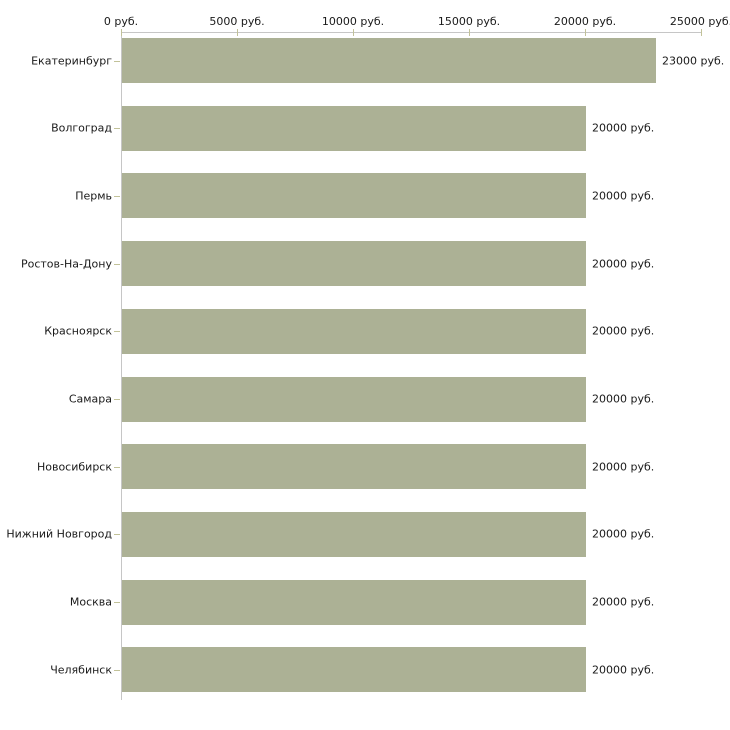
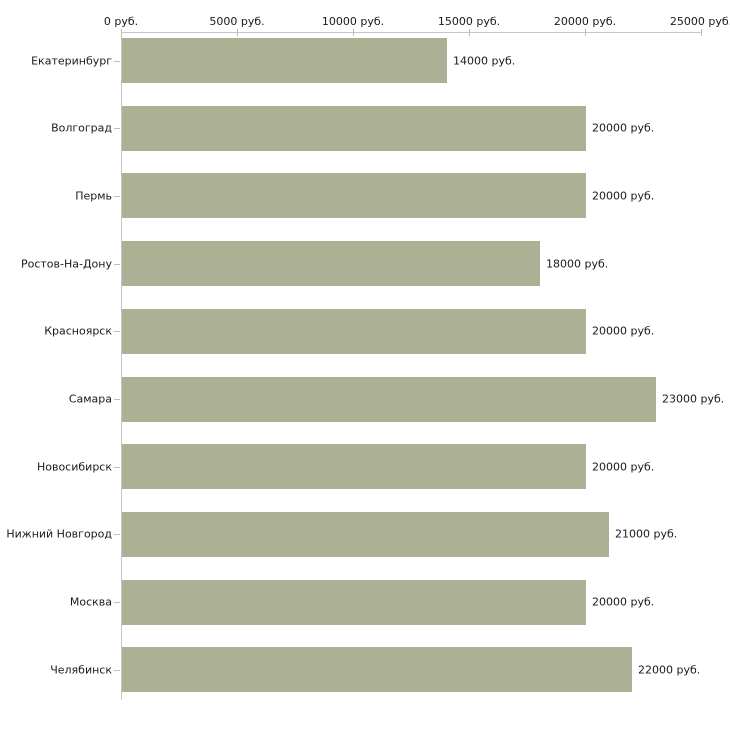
Екатеринбург: 23000 -> 14000
Ростов-На-Дону: 20000 -> 18000
Самара: 20000 -> 23000
Нижний Новгород: 20000 -> 21000
Челябинск: 20000 -> 22000
